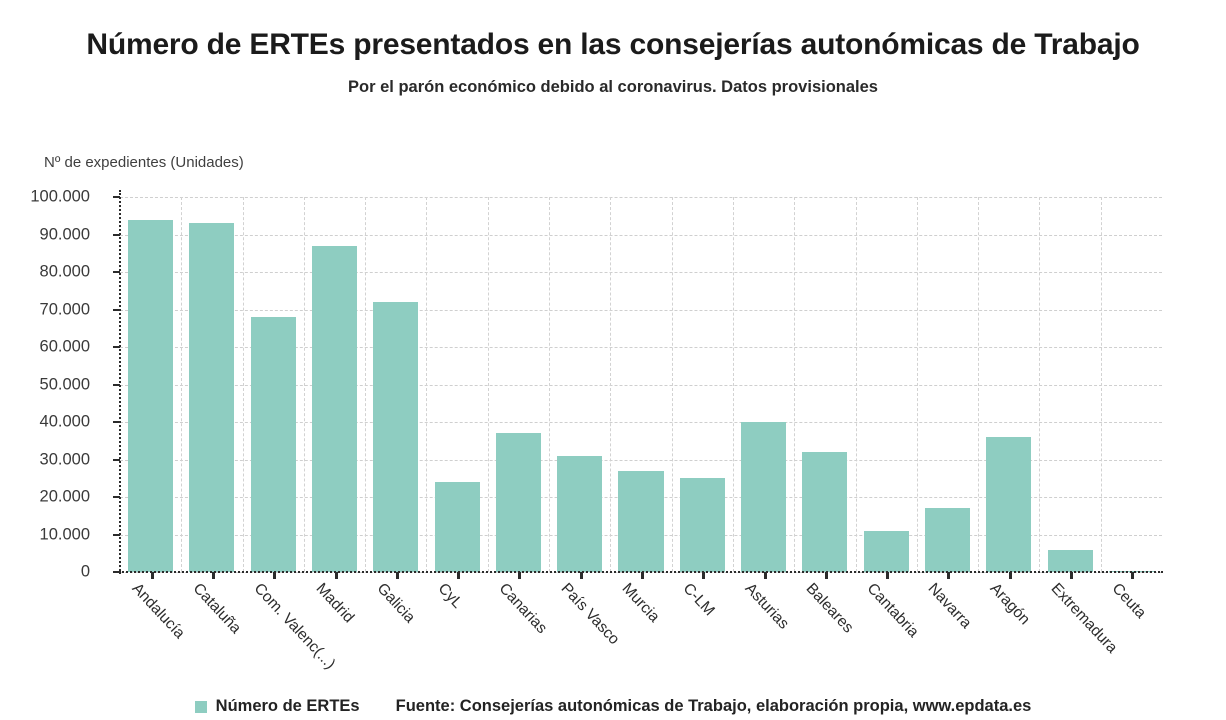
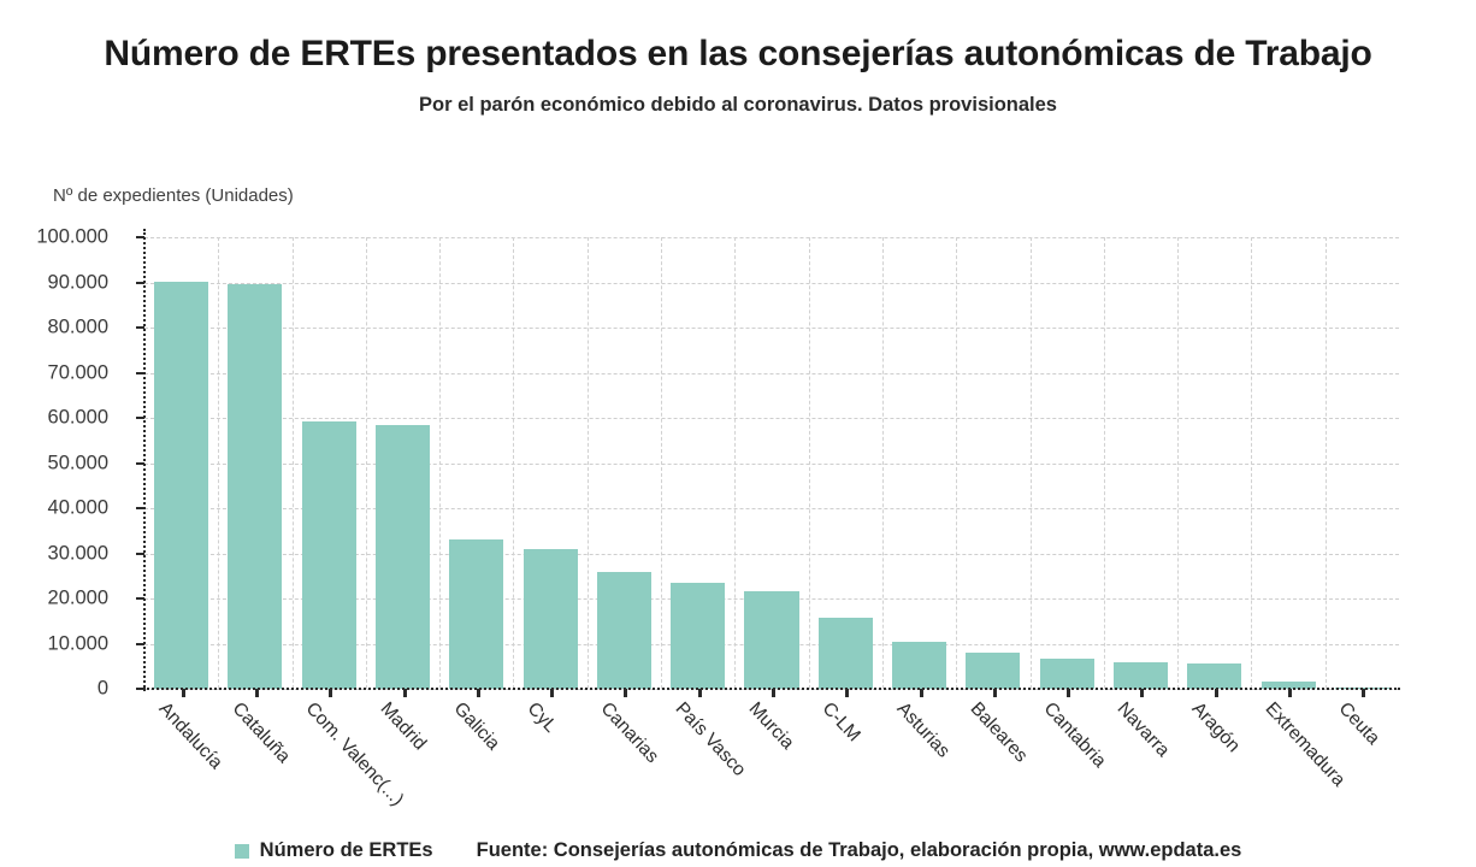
Andalucía: 94000 -> 90000
Cataluña: 93000 -> 90000
Com. Valenc(...): 68000 -> 59000
Madrid: 87000 -> 58000
Galicia: 72000 -> 33000
CyL: 24000 -> 31000
Canarias: 37000 -> 26000
País Vasco: 31000 -> 24000
Murcia: 27000 -> 22000
C-LM: 25000 -> 16000
Asturias: 40000 -> 10000
Baleares: 32000 -> 8000
Cantabria: 11000 -> 7000
Navarra: 17000 -> 6000
Aragón: 36000 -> 6000
Extremadura: 6000 -> 2000
